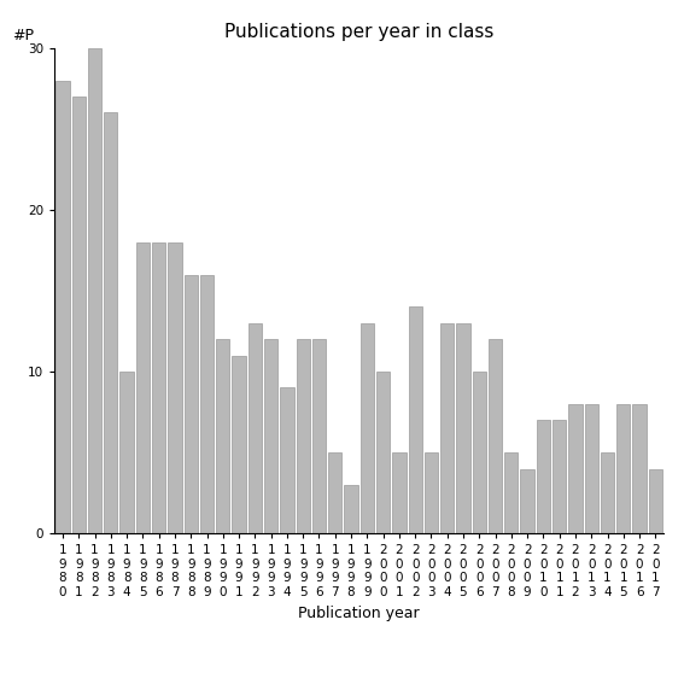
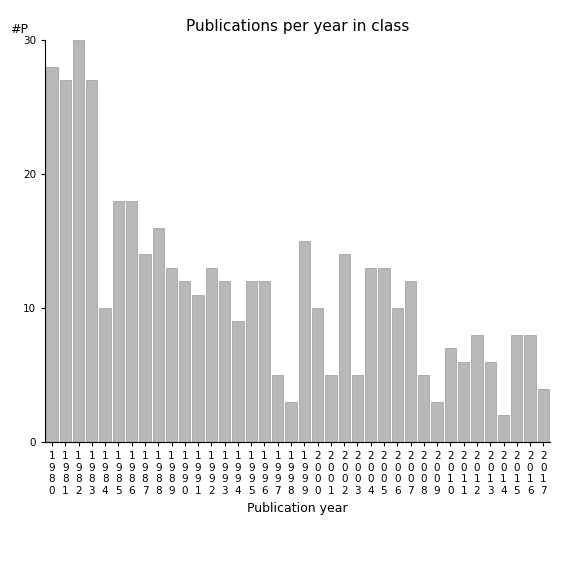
1 9 8 3: 26 -> 27
1 9 8 7: 18 -> 14
1 9 8 9: 16 -> 13
1 9 9 9: 13 -> 15
2 0 0 9: 4 -> 3
2 0 1 1: 7 -> 6
2 0 1 3: 8 -> 6
2 0 1 4: 5 -> 2
